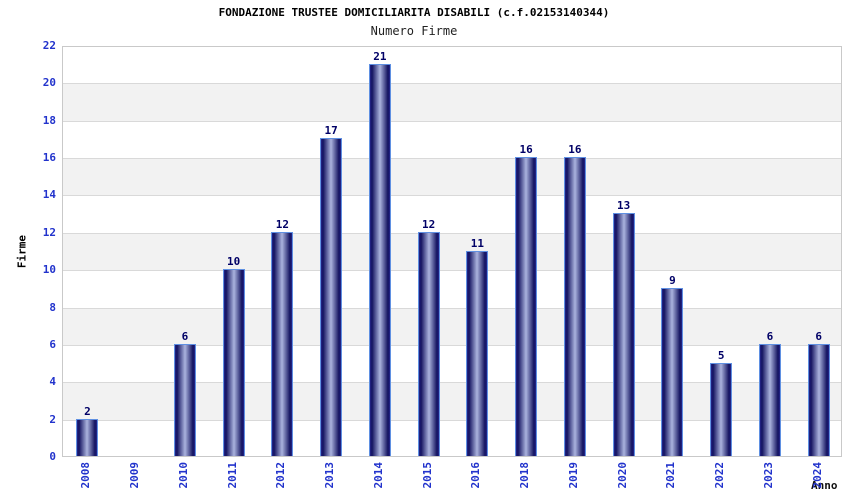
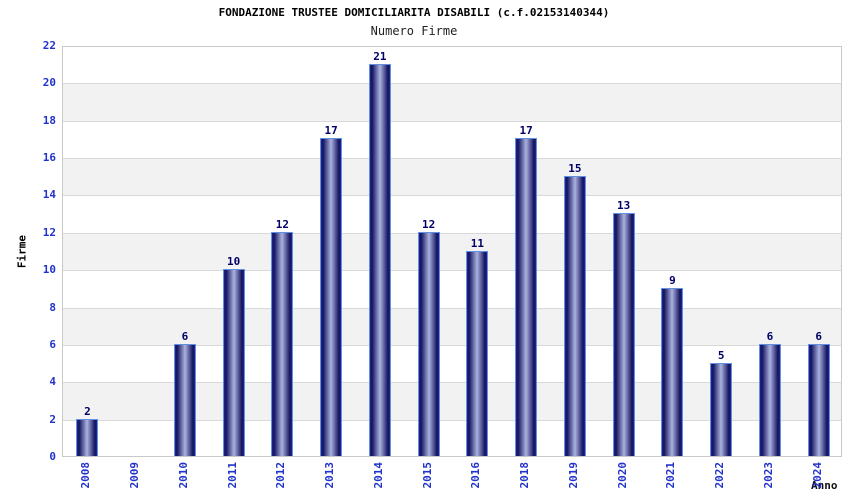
2018: 16 -> 17
2019: 16 -> 15
